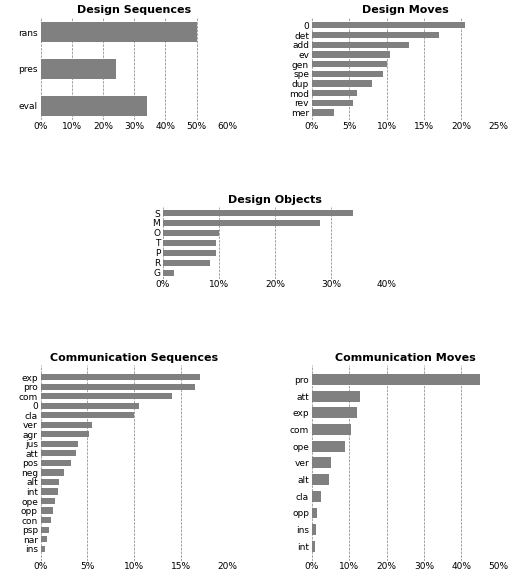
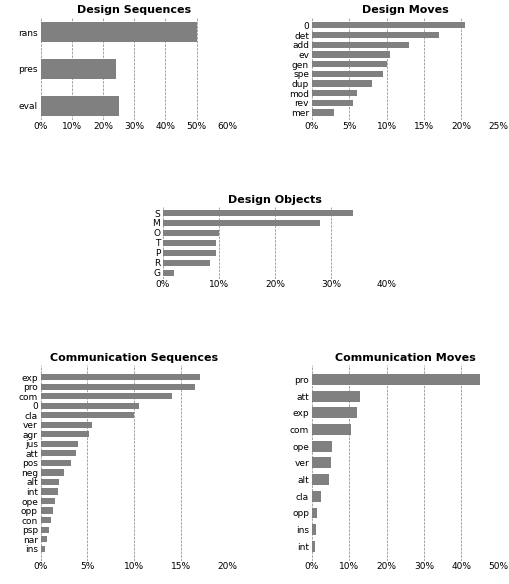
Design Sequences/eval: 34% -> 25%
Communication Moves/ope: 9.0% -> 5.5%
